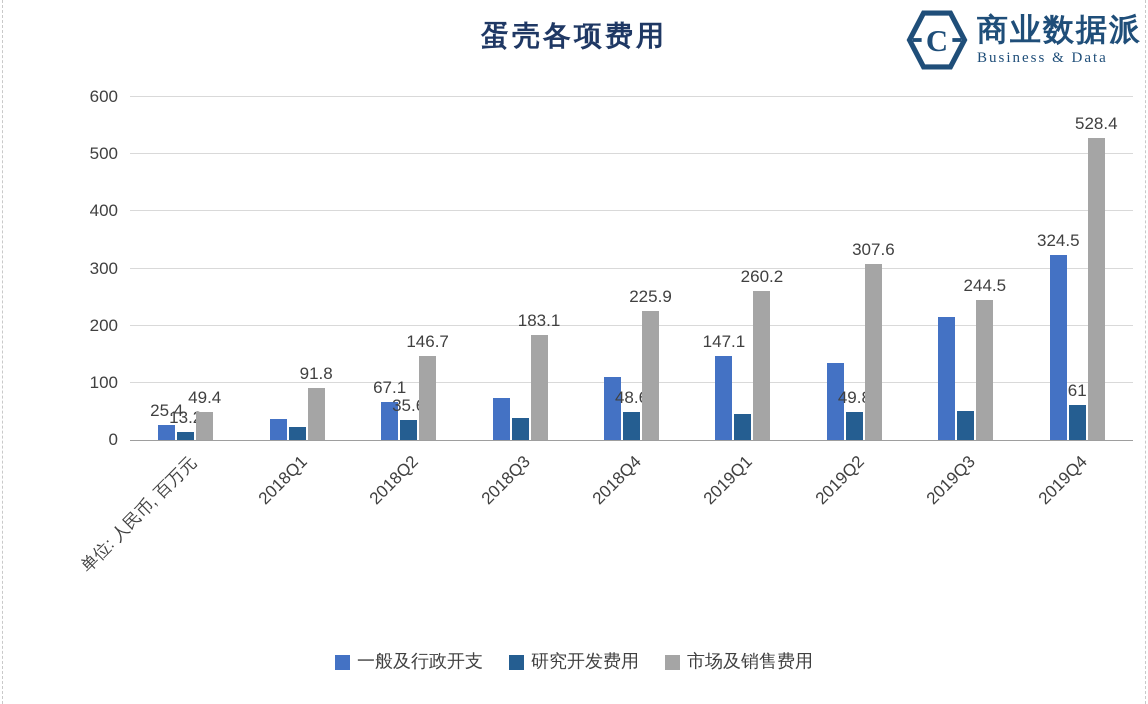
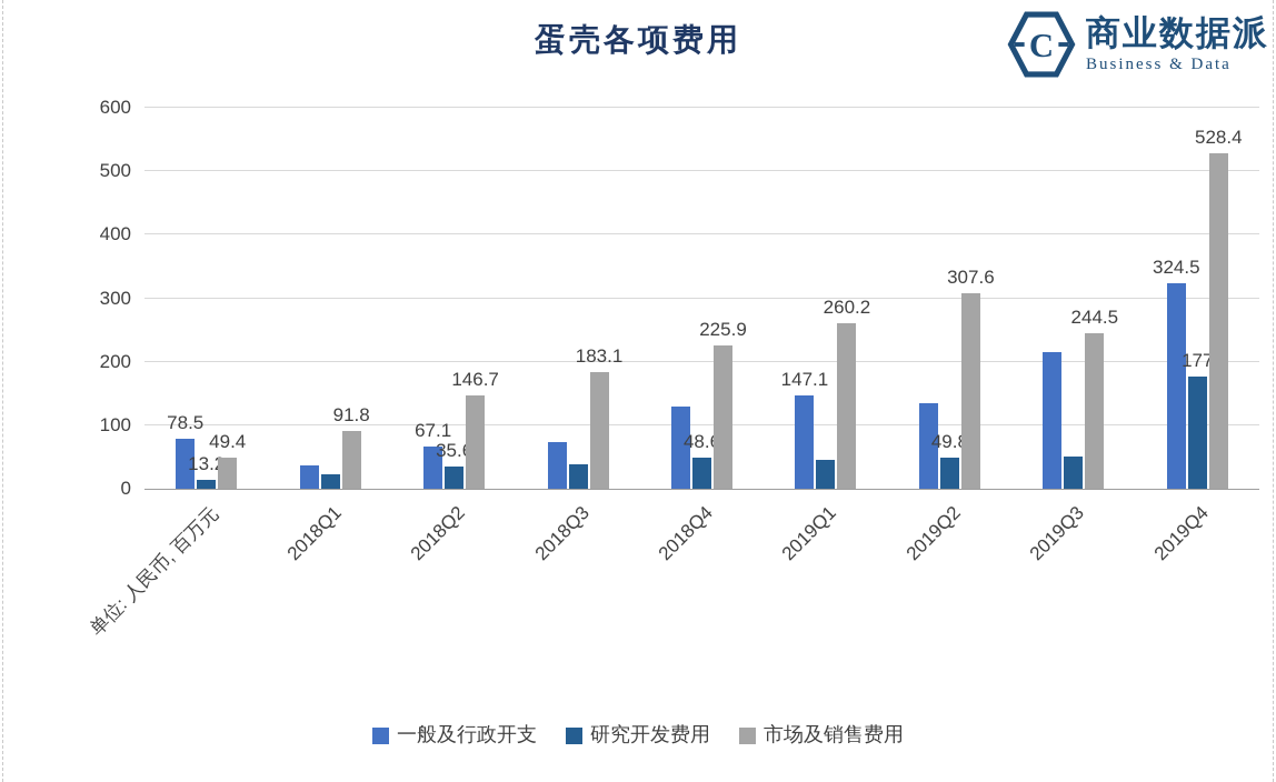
一般及行政开支/单位: 人民币, 百万元: 25.4 -> 78.5
一般及行政开支/2018Q4: 110 -> 130
研究开发费用/2019Q4: 61 -> 177
